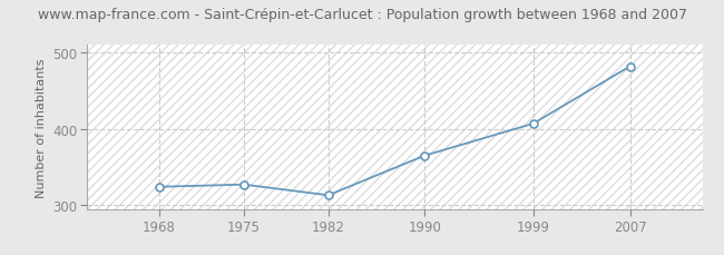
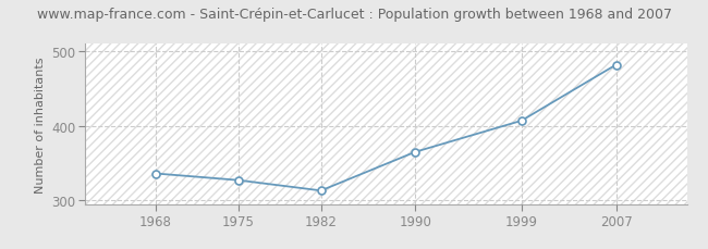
1968: 324 -> 336
